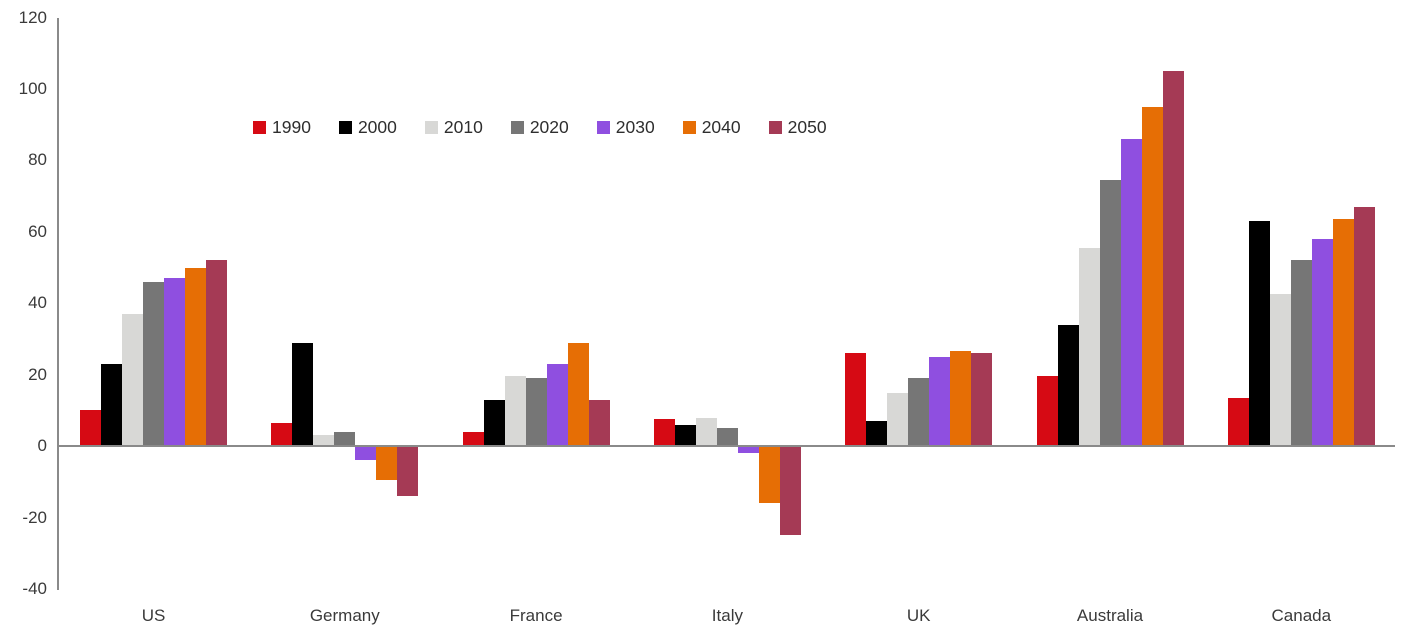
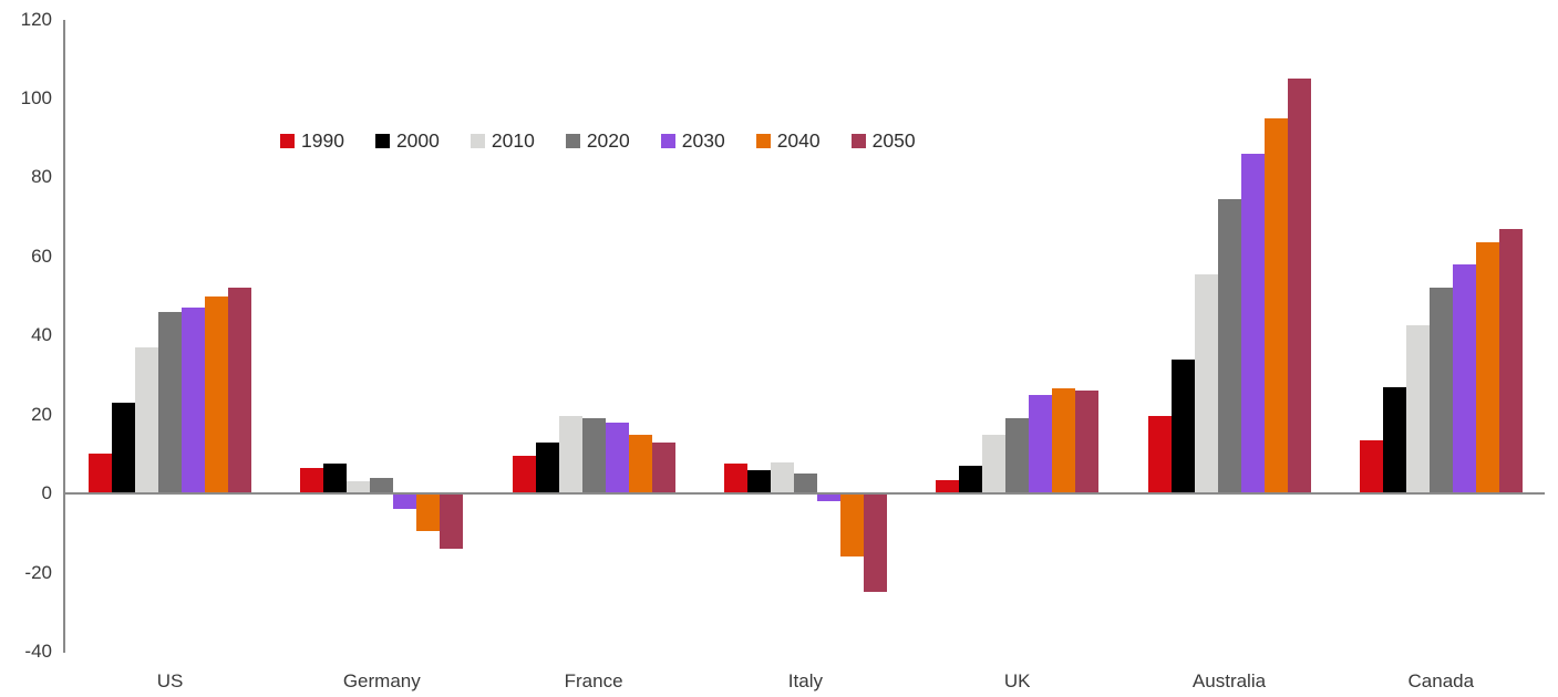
2000/Germany: 29 -> 8
1990/France: 4 -> 10
2030/France: 23 -> 18
2040/France: 29 -> 15
1990/UK: 26 -> 4
2000/Canada: 63 -> 27
